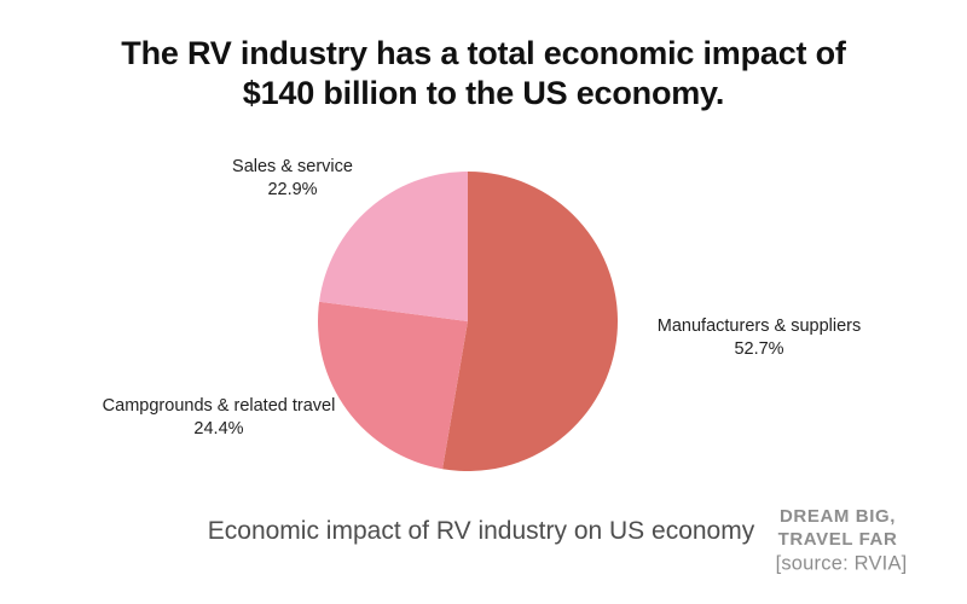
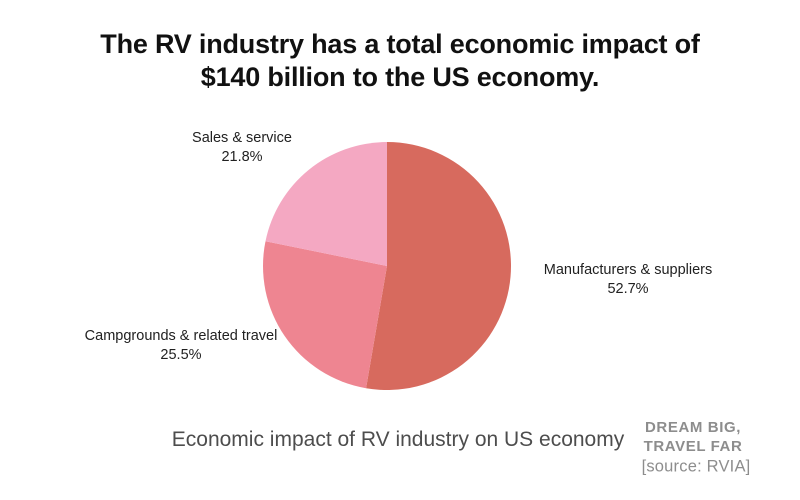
Campgrounds & related travel: 24.4% -> 25.5%
Sales & service: 22.9% -> 21.8%
